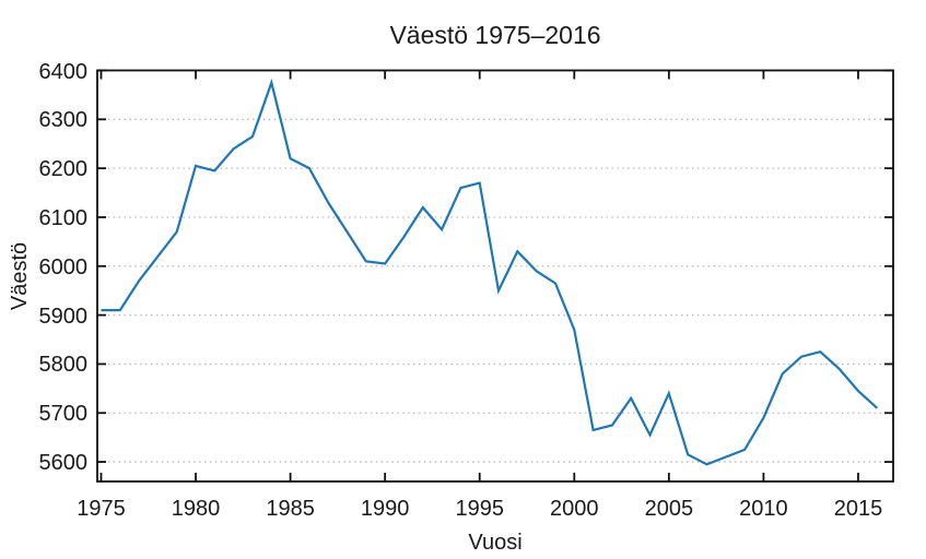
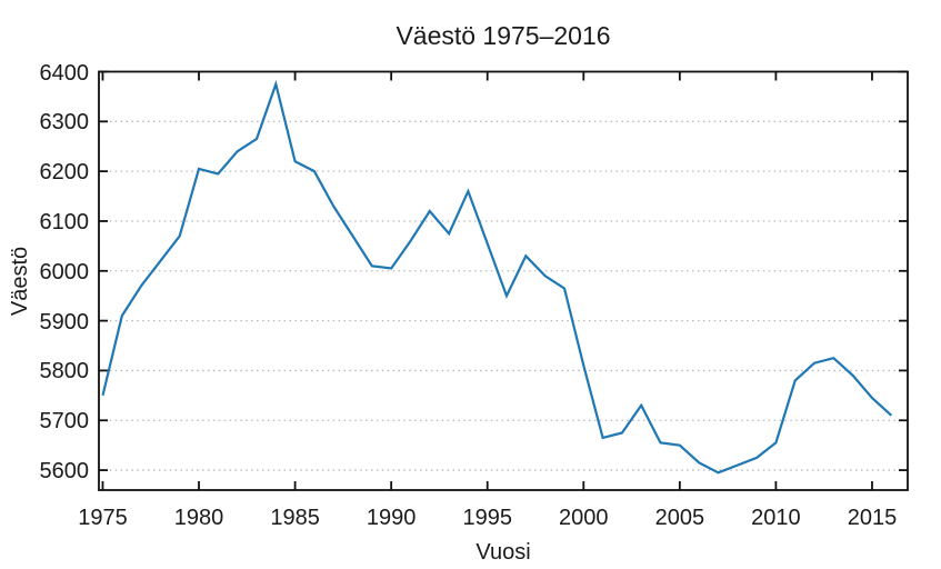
1975: 5910 -> 5750
1995: 6170 -> 6060
2000: 5870 -> 5810
2005: 5740 -> 5650
2010: 5690 -> 5660
